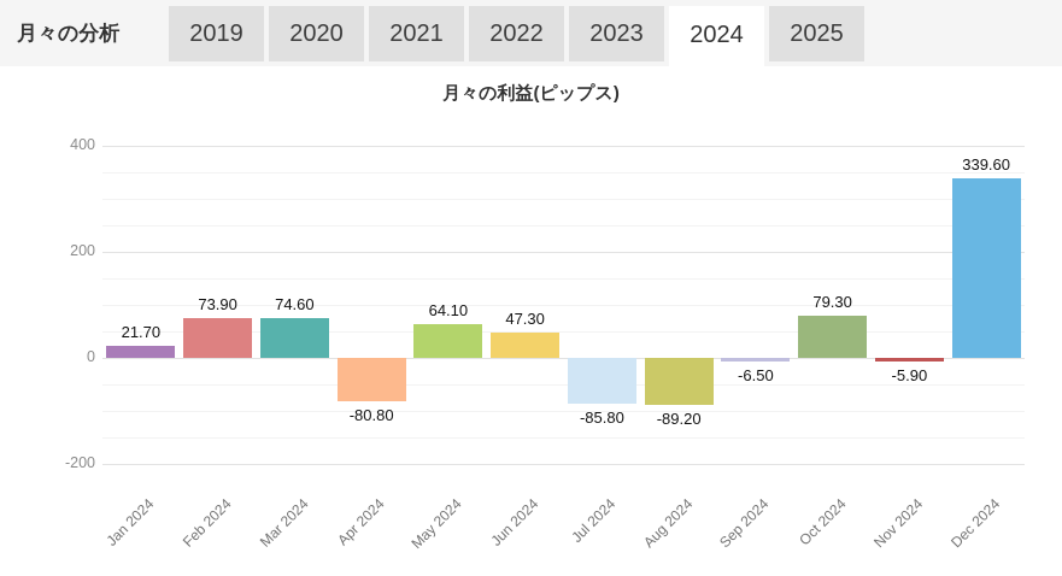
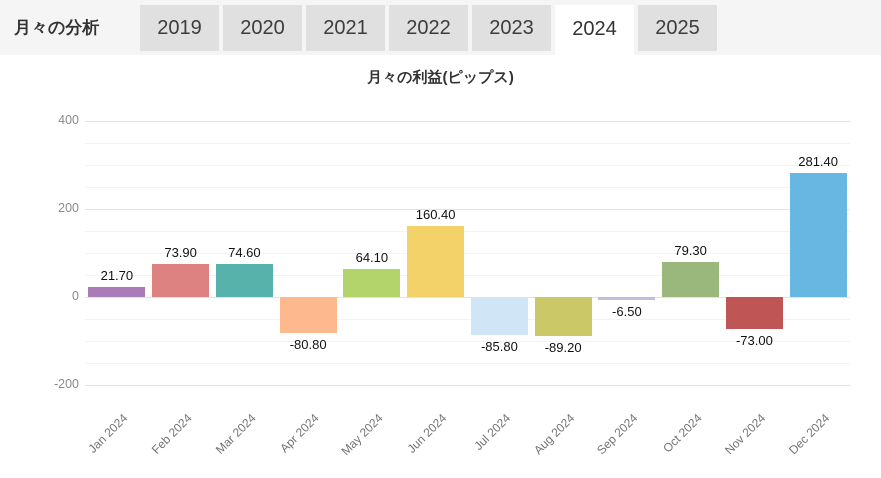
Jun 2024: 47.30 -> 160.40
Nov 2024: -5.90 -> -73.00
Dec 2024: 339.60 -> 281.40
